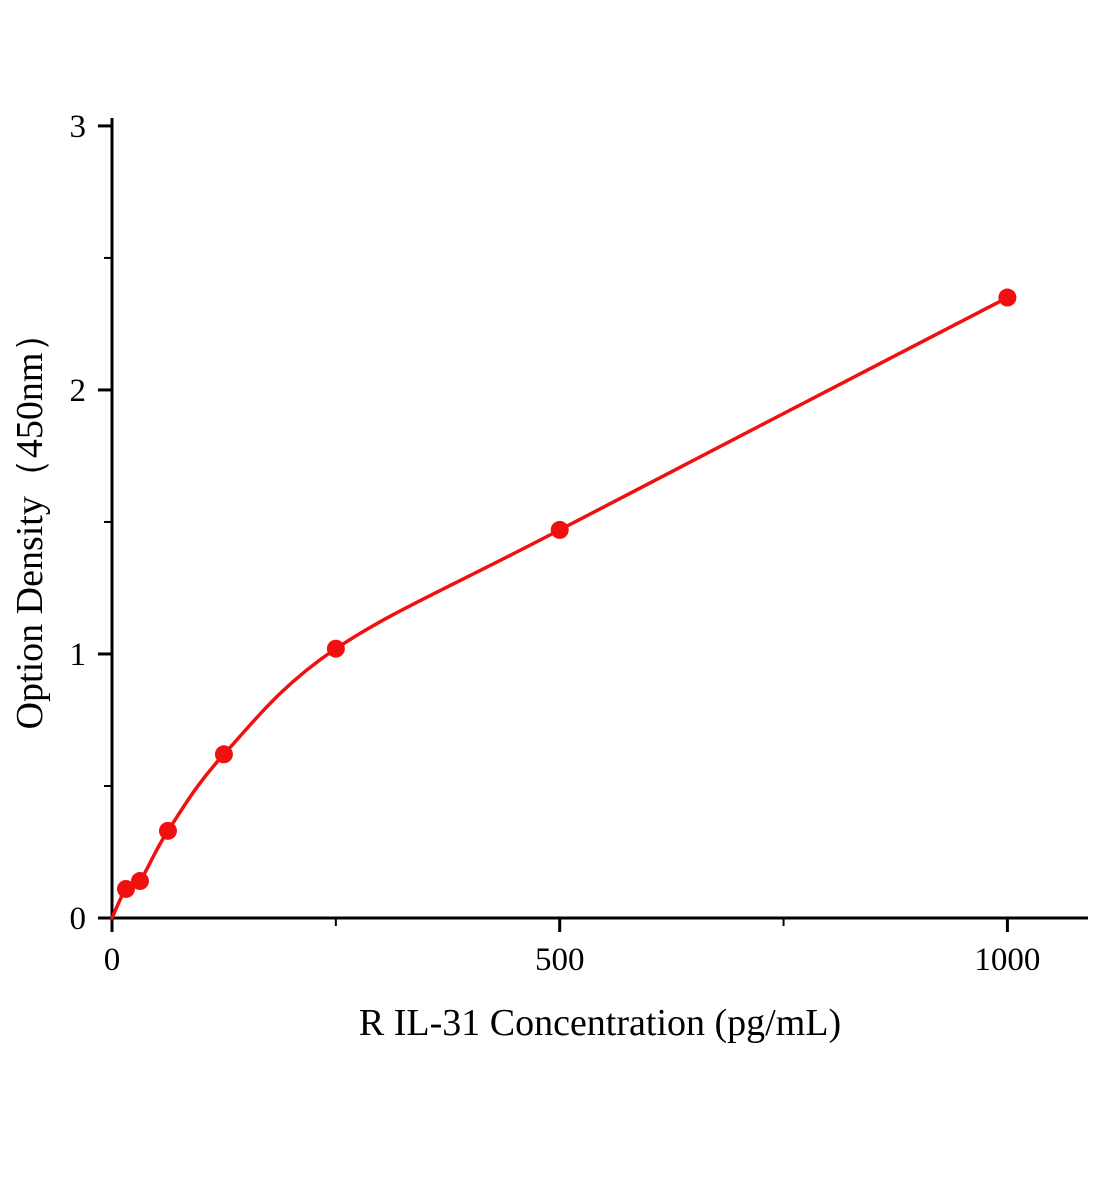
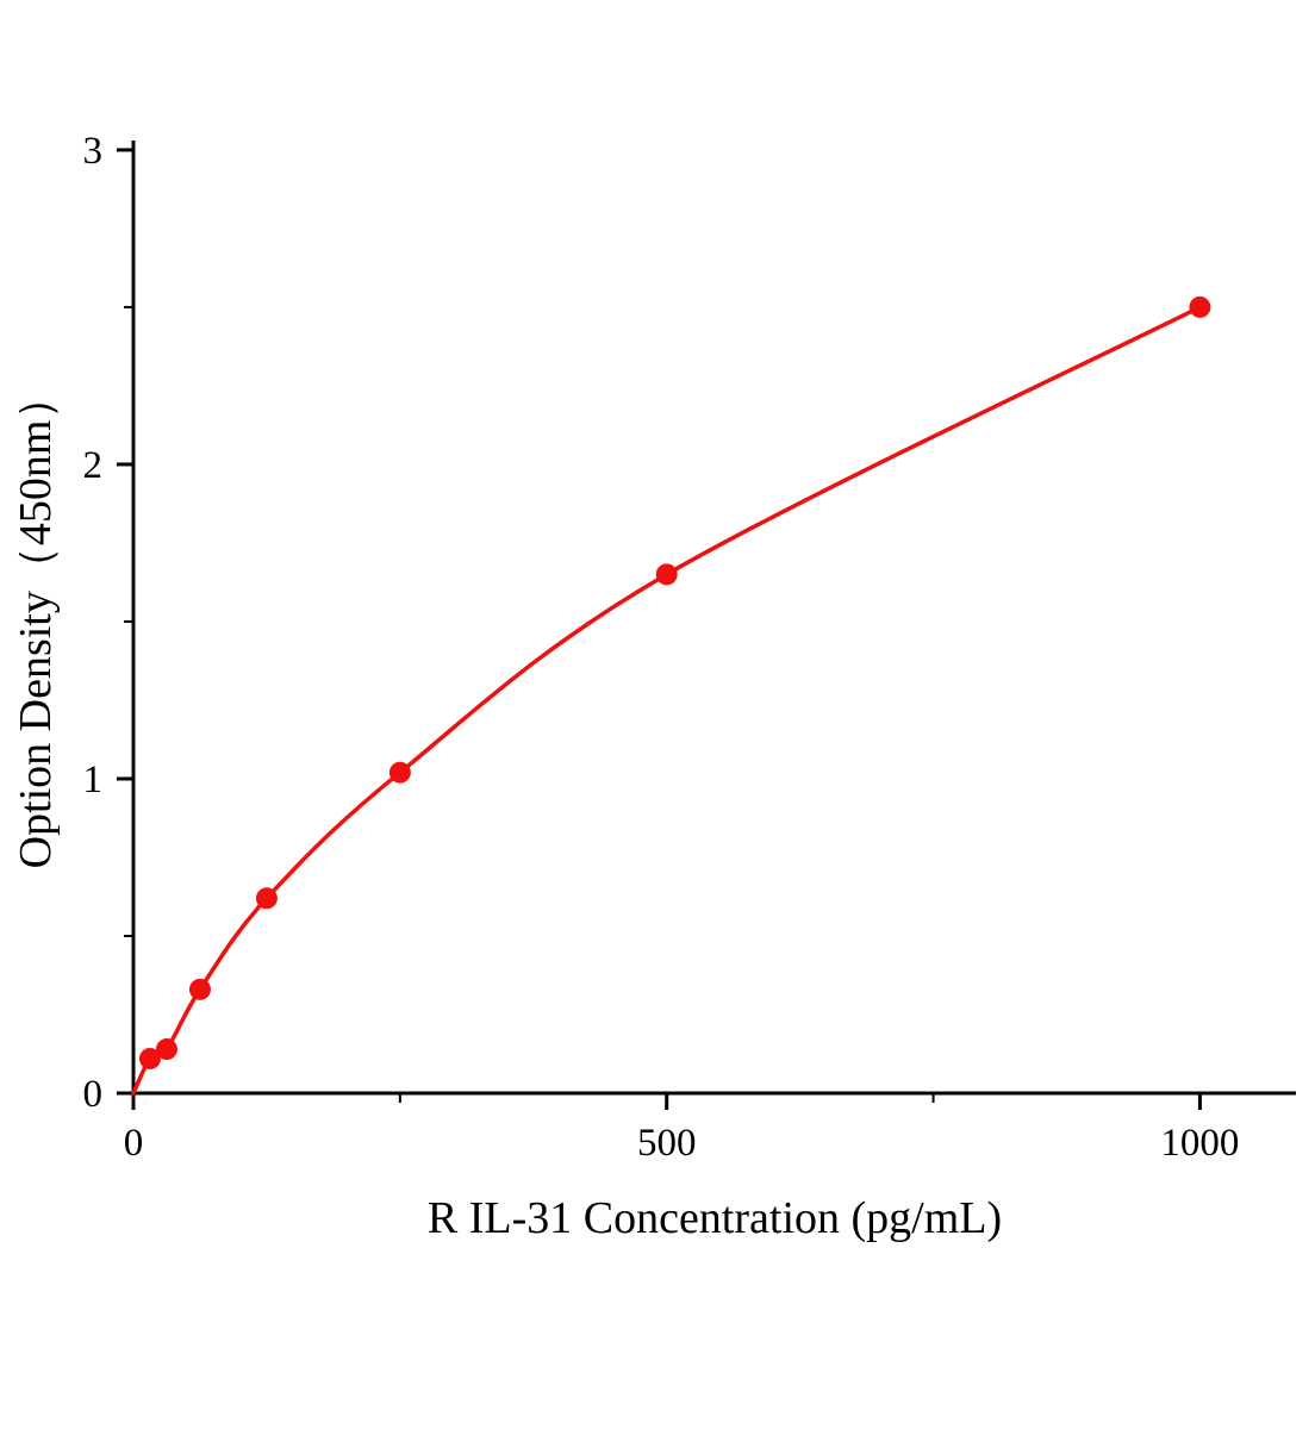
500: 1.47 -> 1.65
1000: 2.35 -> 2.50
